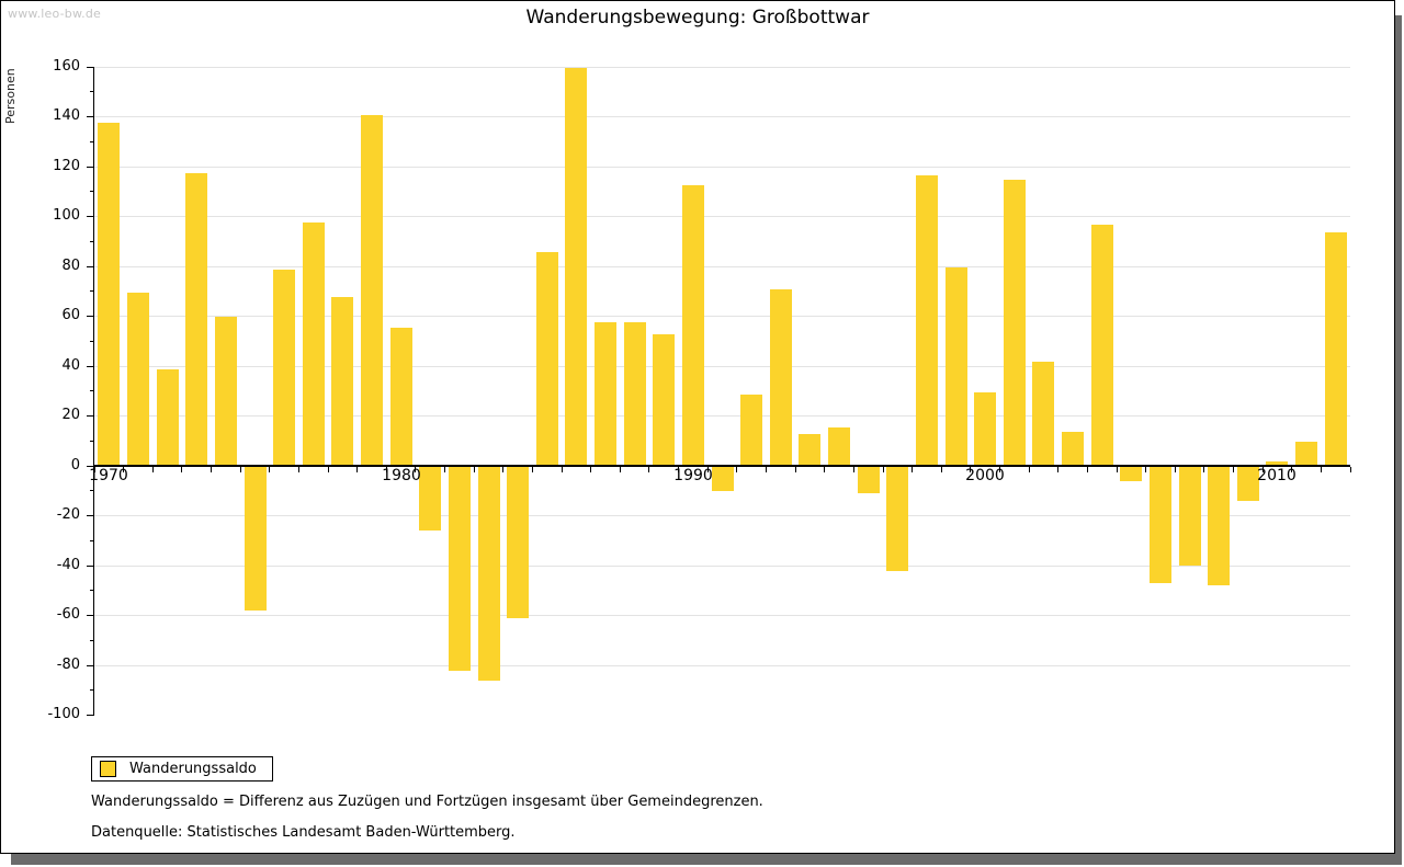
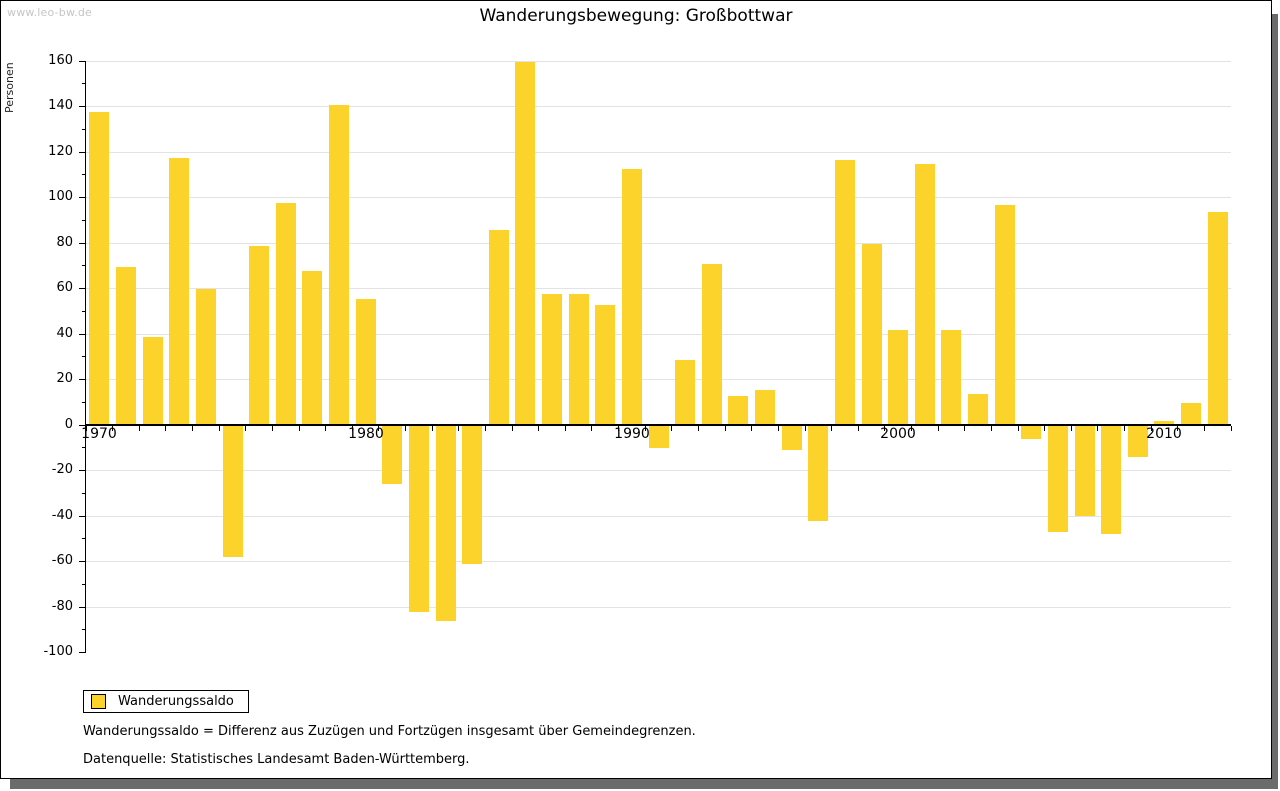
2000: 30 -> 42
